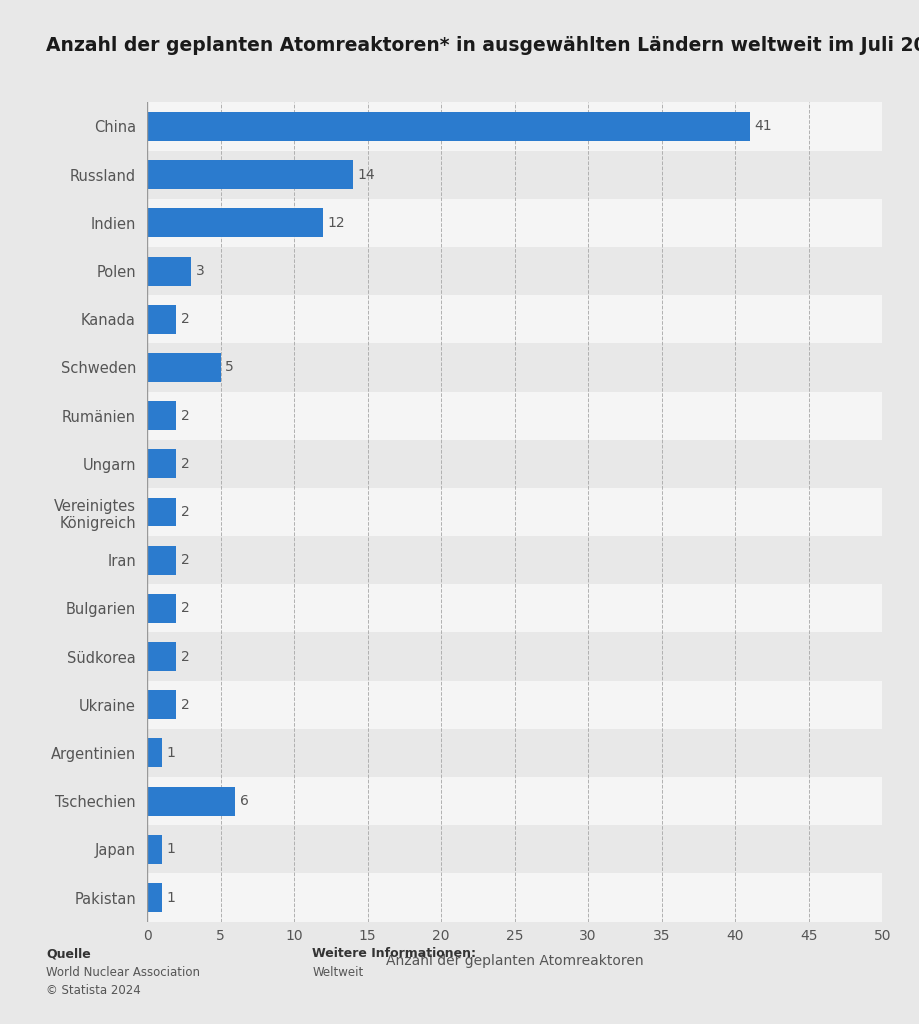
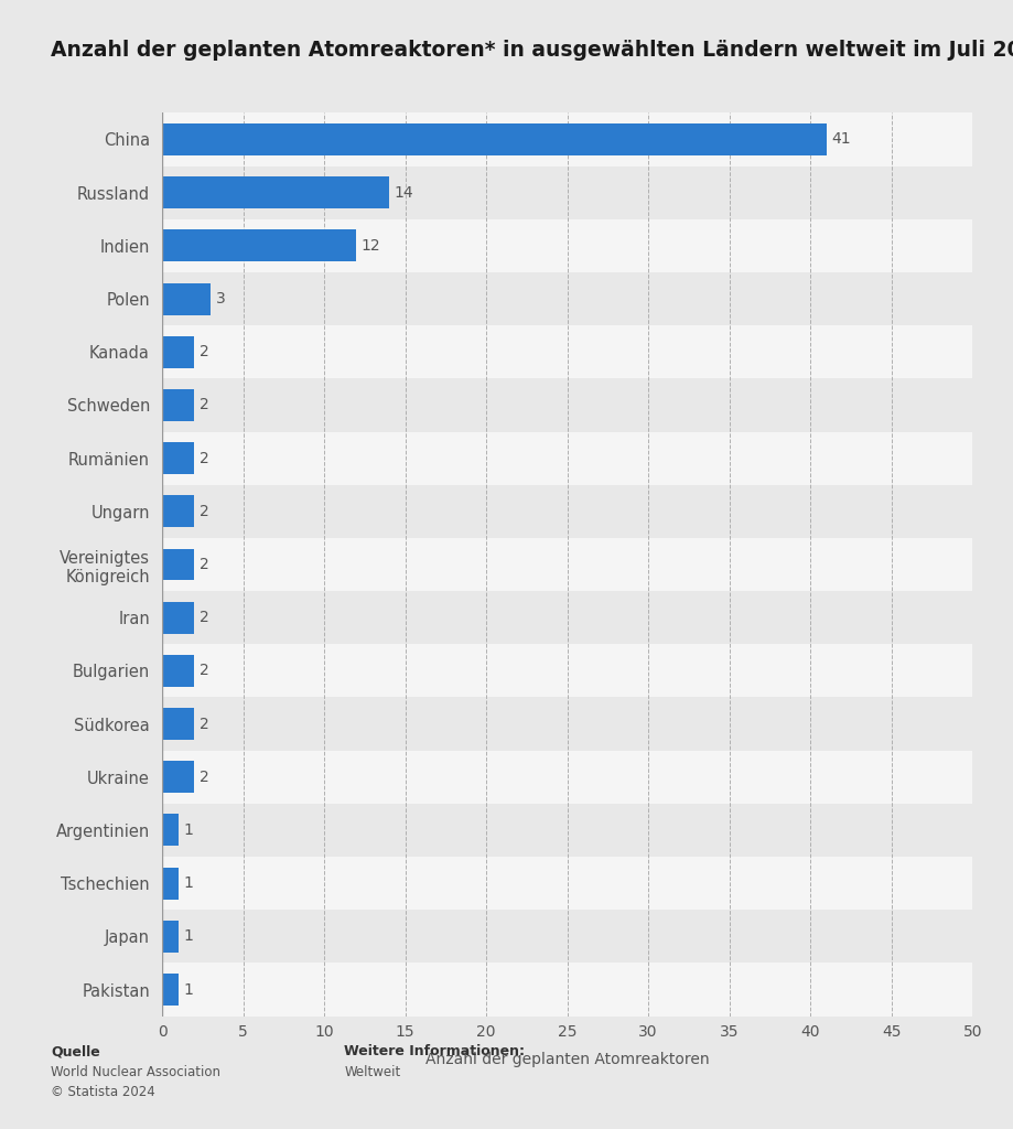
Schweden: 5 -> 2
Tschechien: 6 -> 1
